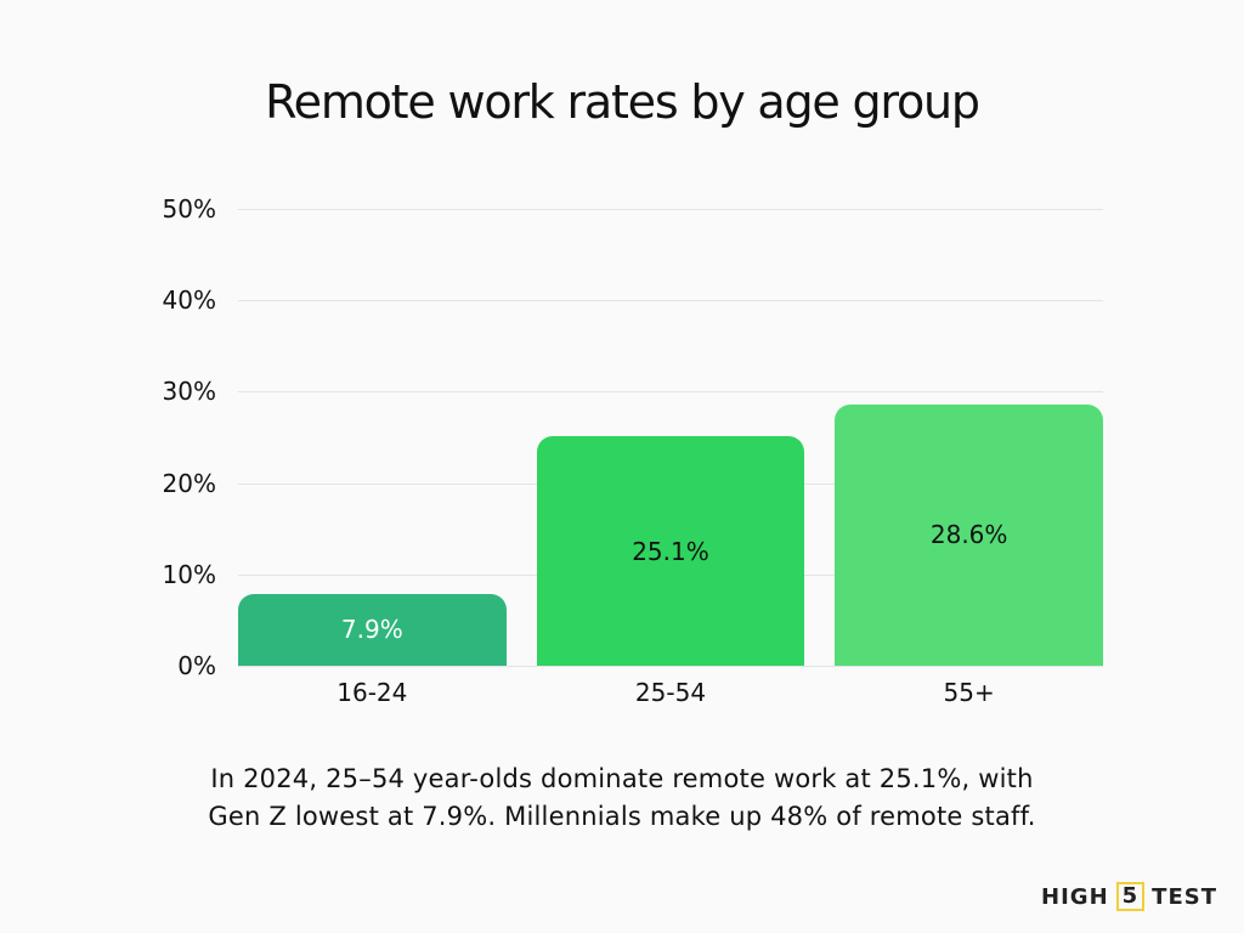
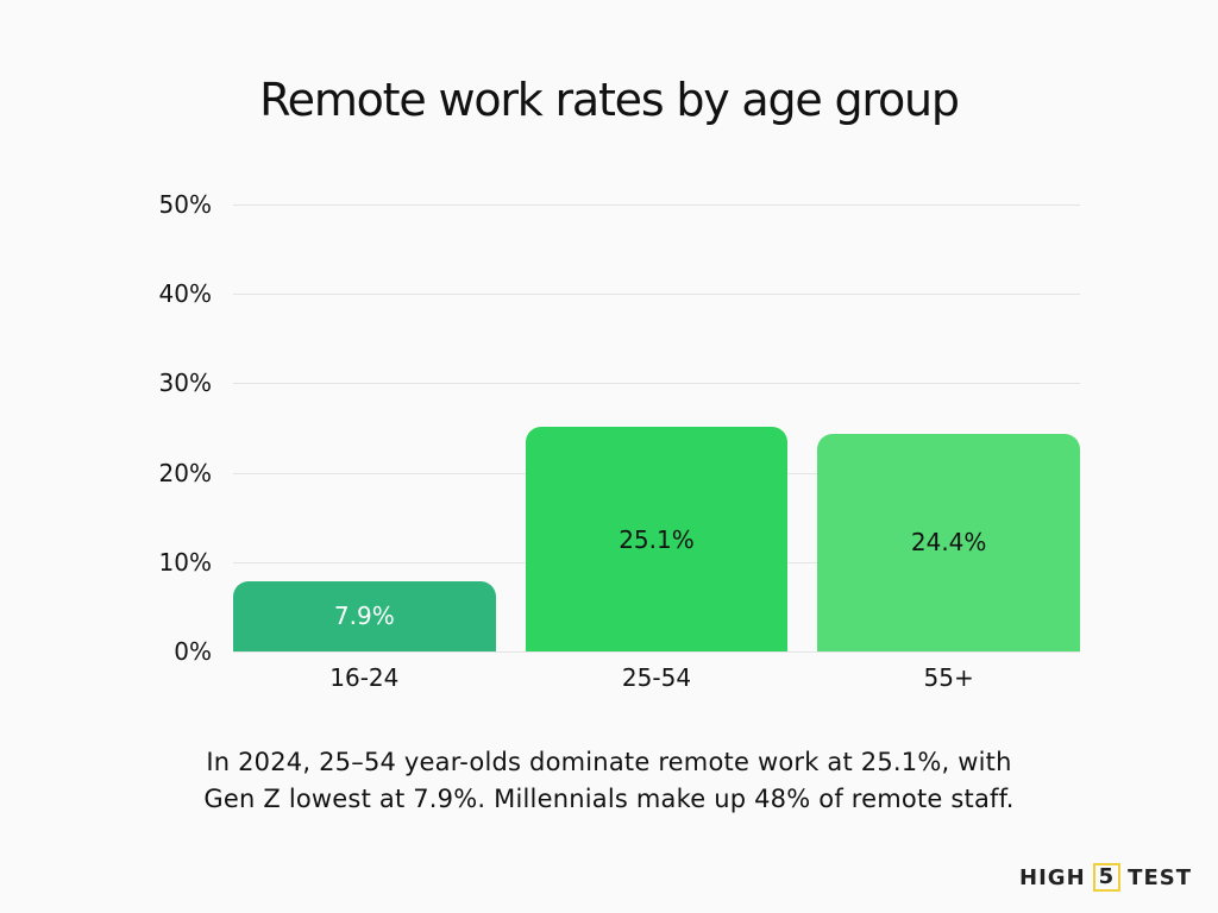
55+: 28.6% -> 24.4%
